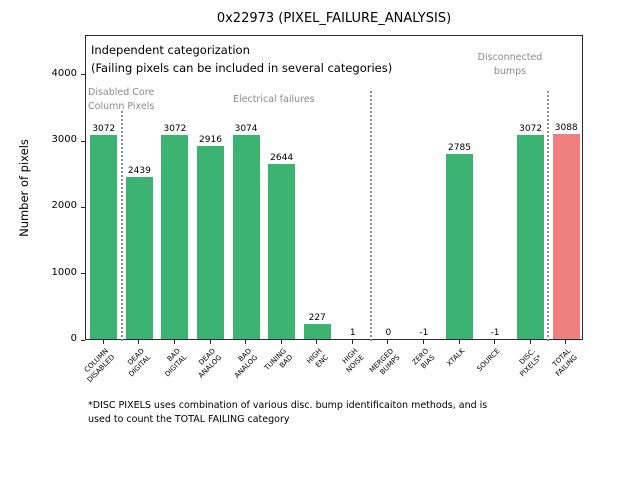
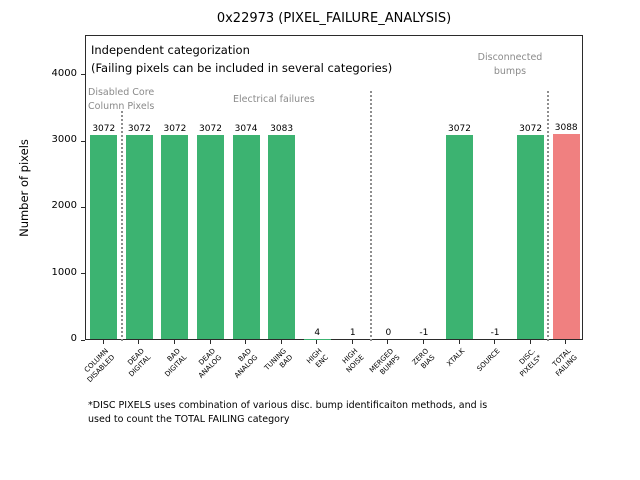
DEAD DIGITAL: 2439 -> 3072
DEAD ANALOG: 2916 -> 3072
TUNING BAD: 2644 -> 3083
HIGH ENC: 227 -> 4
XTALK: 2785 -> 3072
